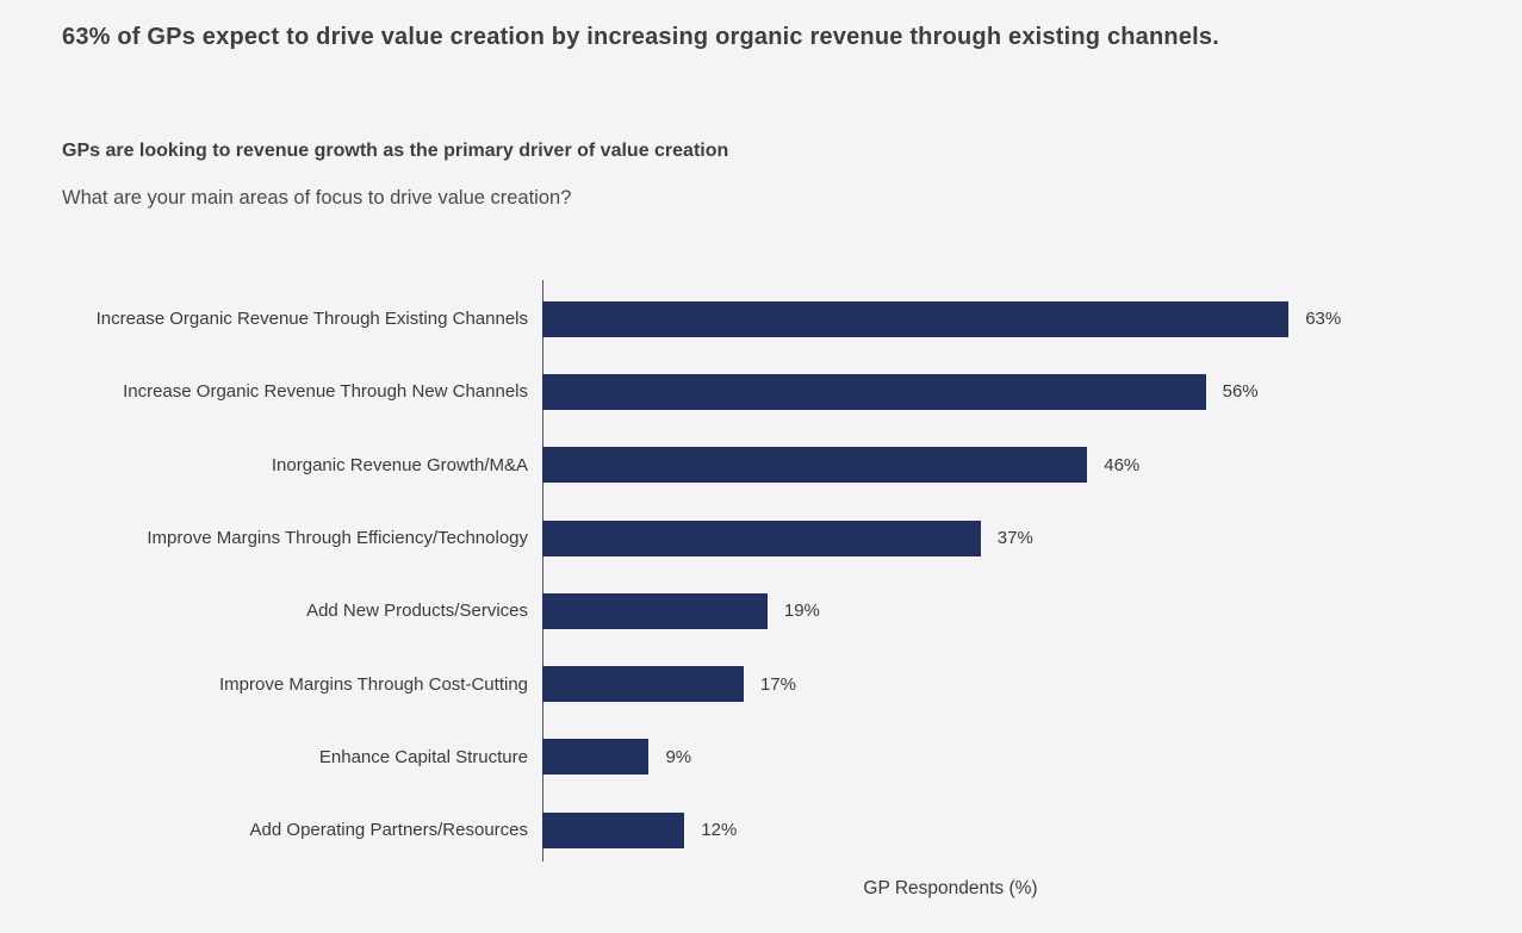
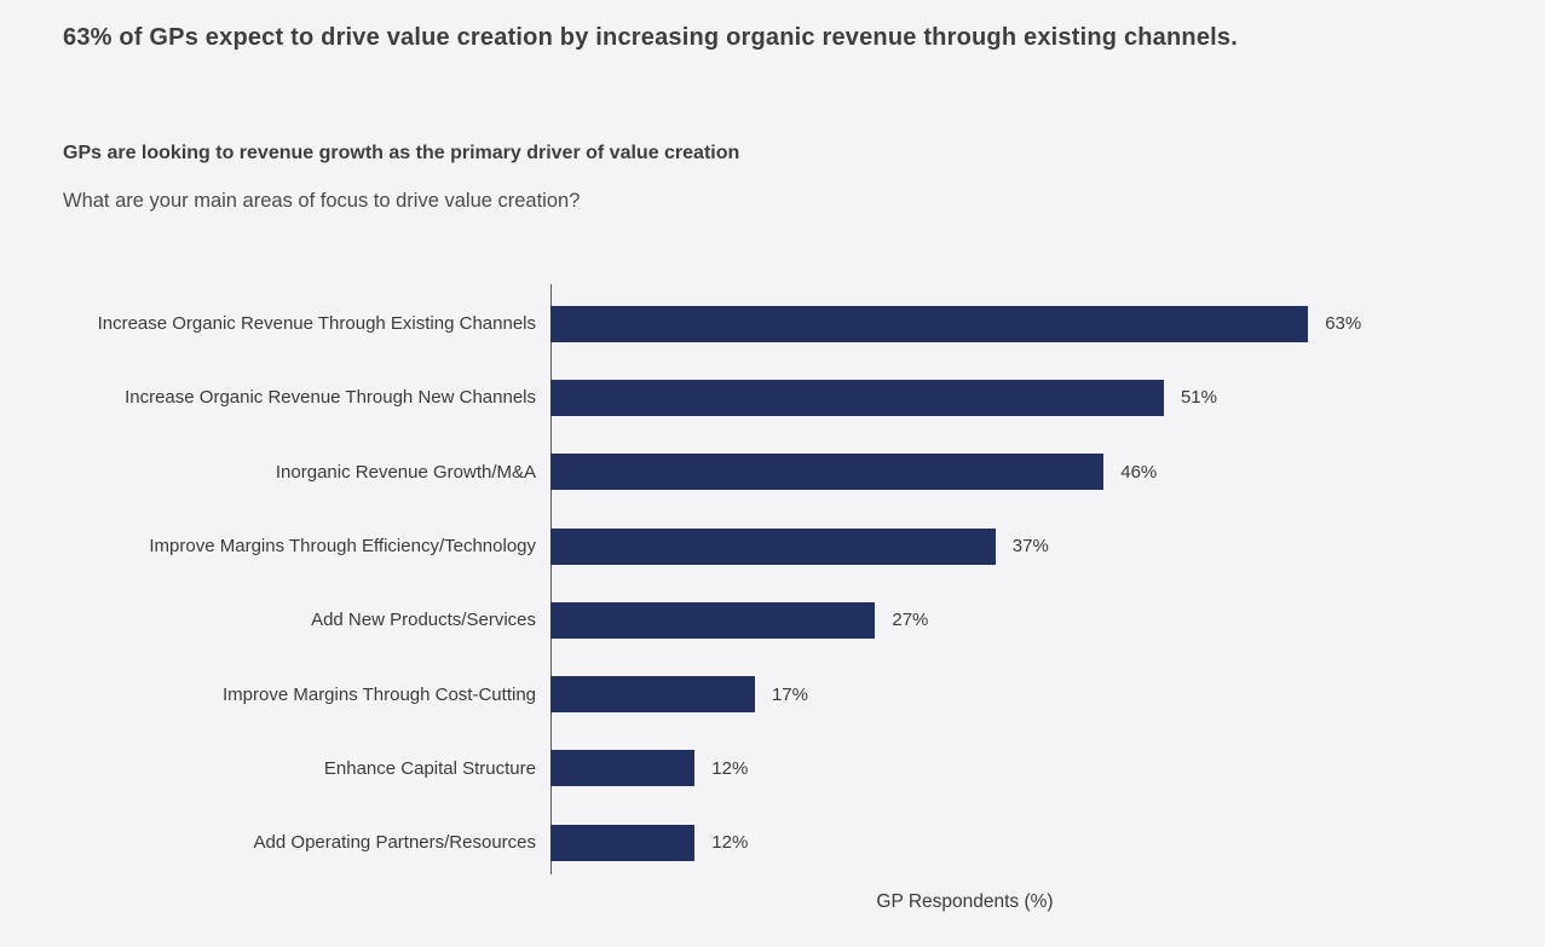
Increase Organic Revenue Through New Channels: 56% -> 51%
Add New Products/Services: 19% -> 27%
Enhance Capital Structure: 9% -> 12%
